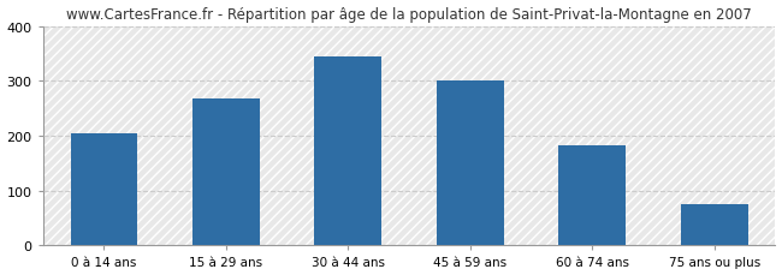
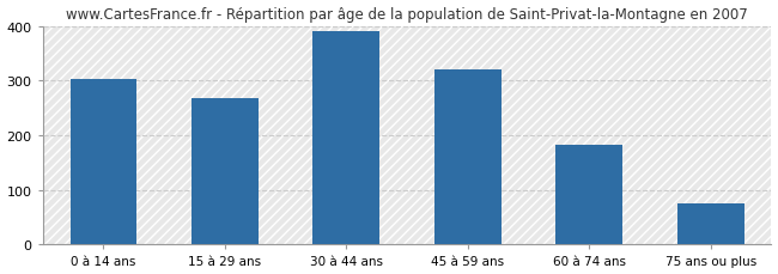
0 à 14 ans: 205 -> 302
30 à 44 ans: 345 -> 390
45 à 59 ans: 300 -> 320
